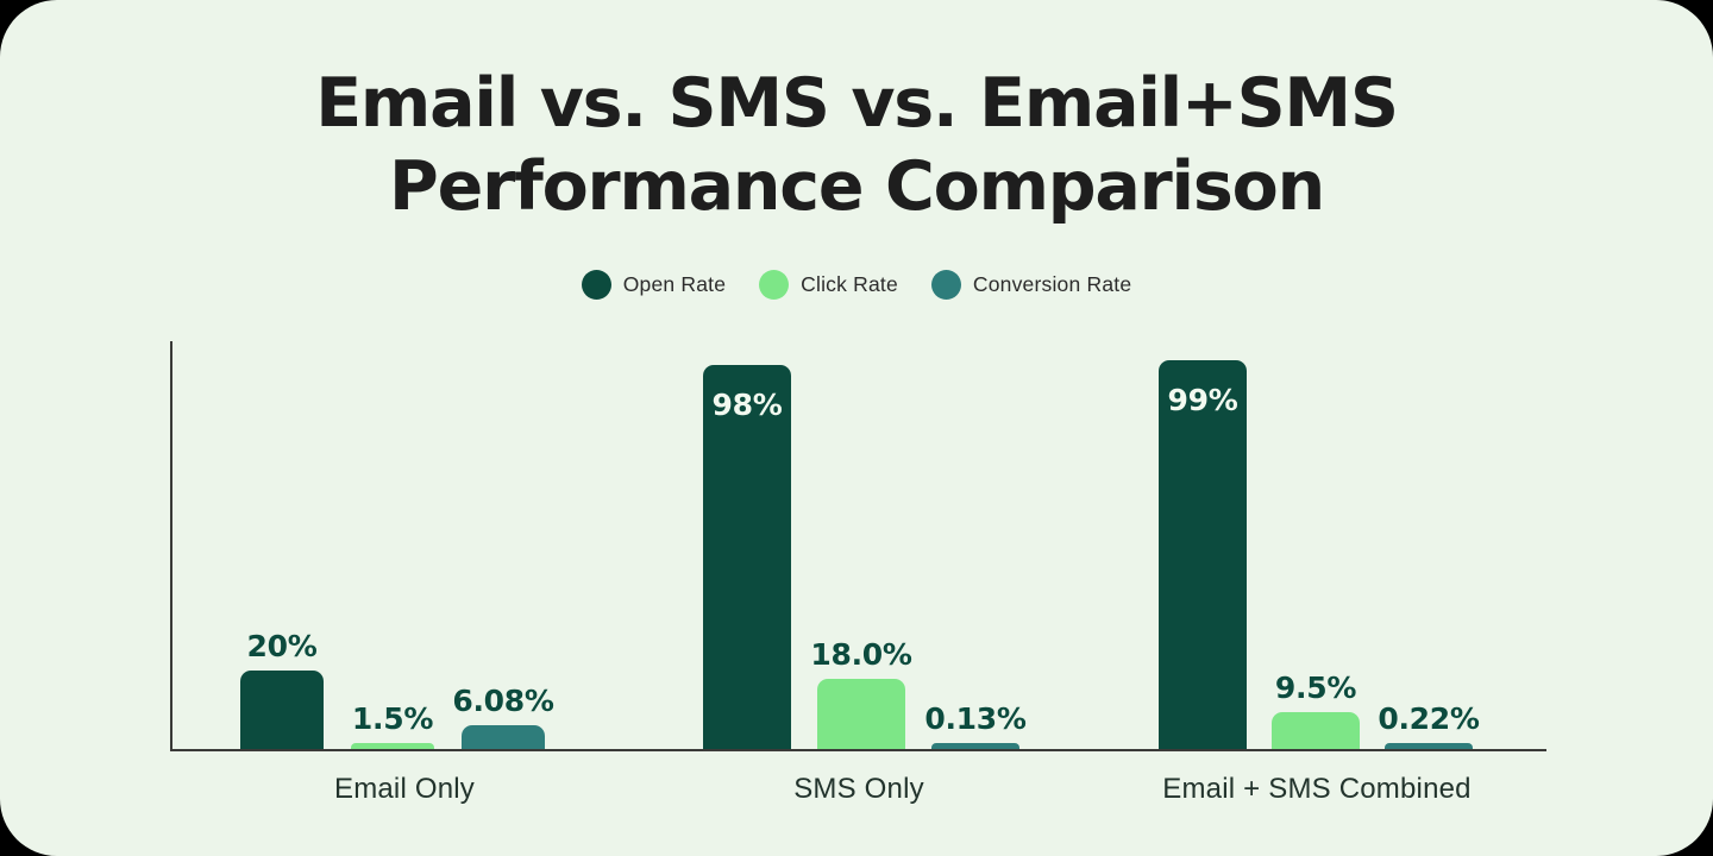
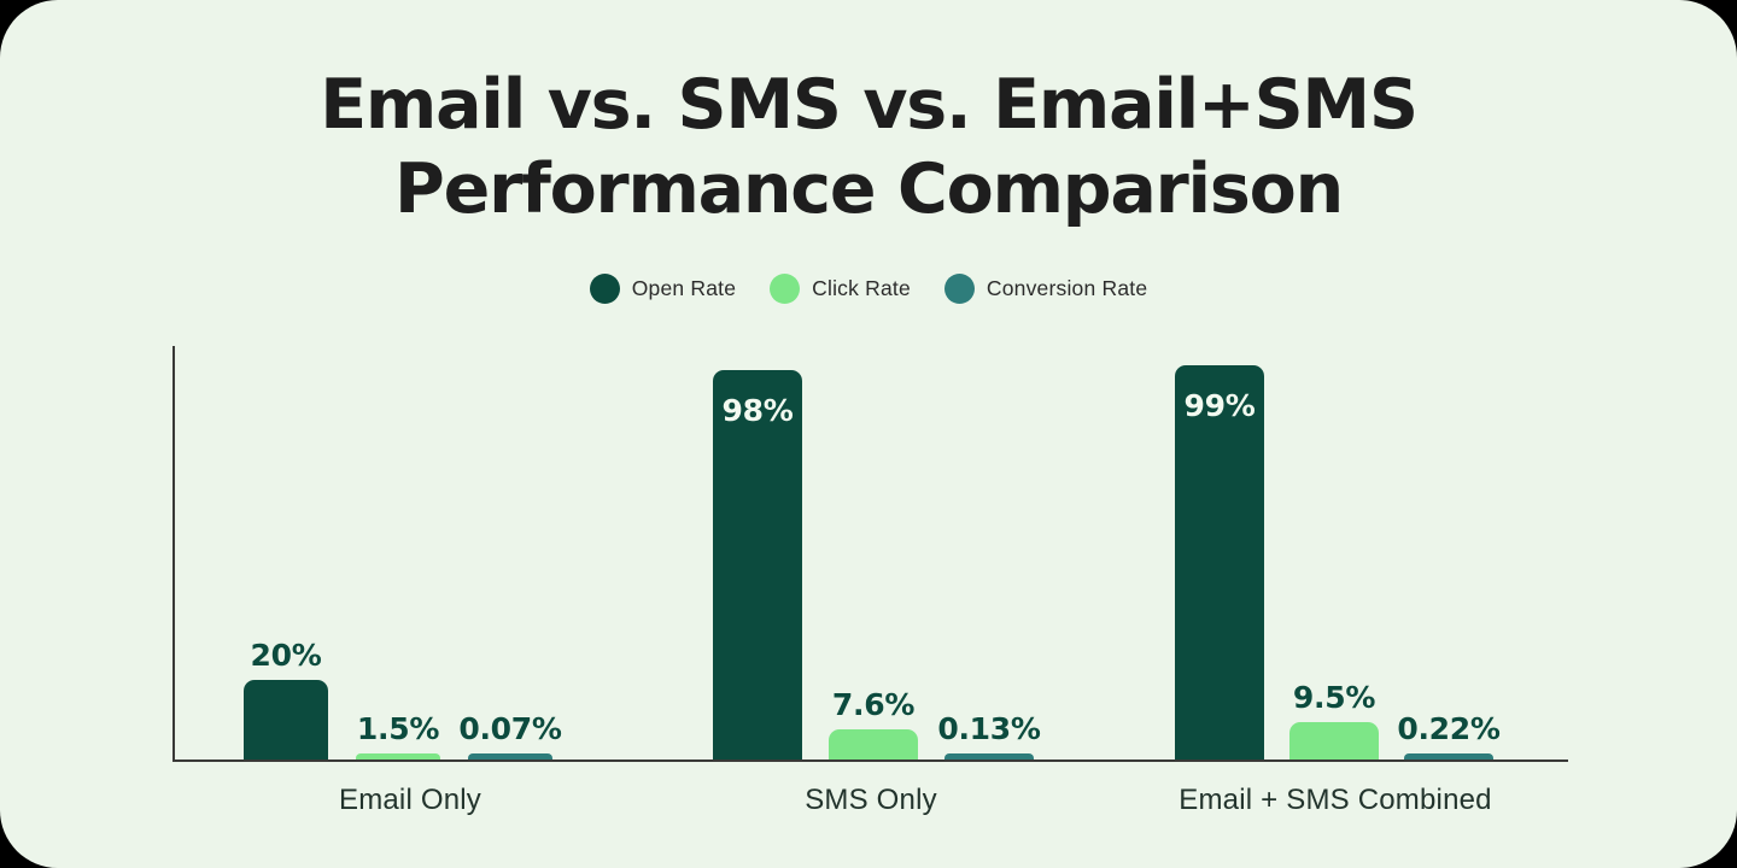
Conversion Rate/Email Only: 6.08% -> 0.07%
Click Rate/SMS Only: 18.0% -> 7.6%
